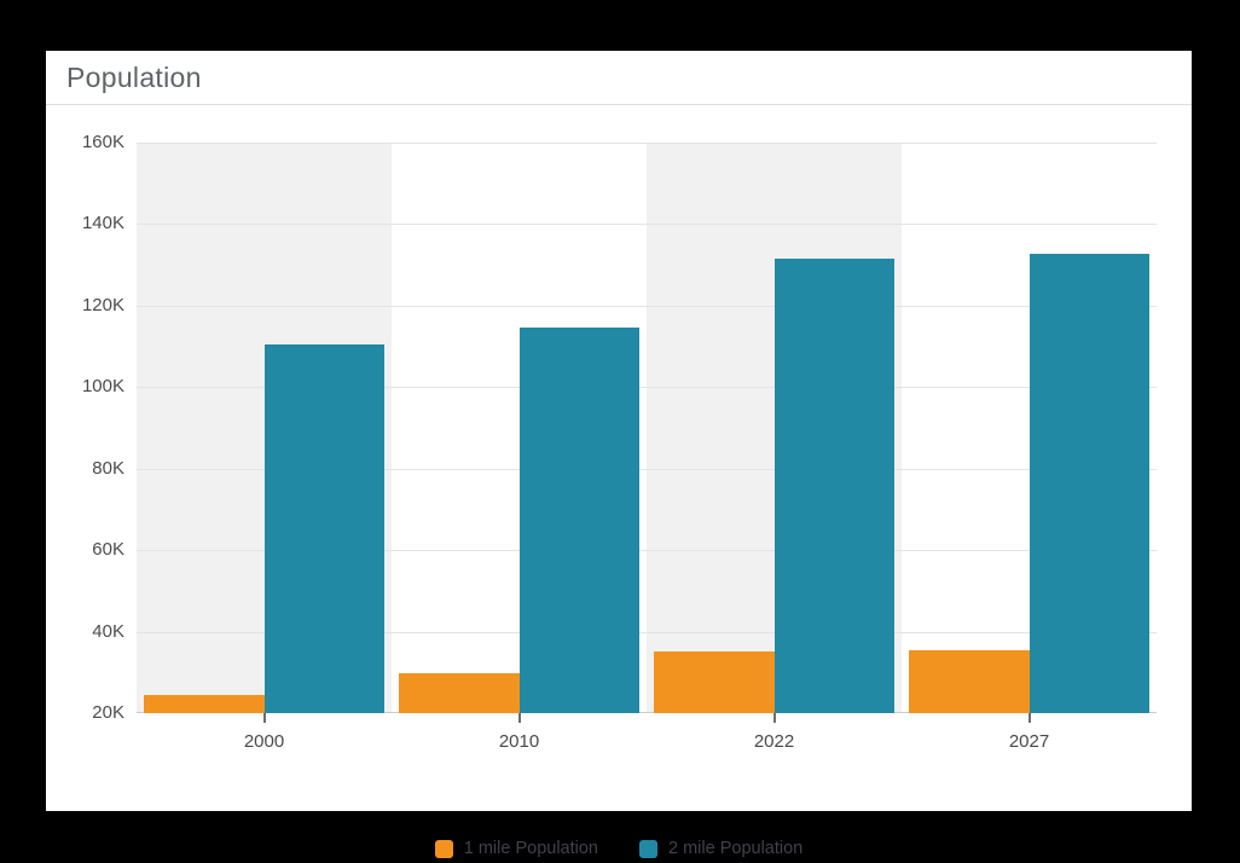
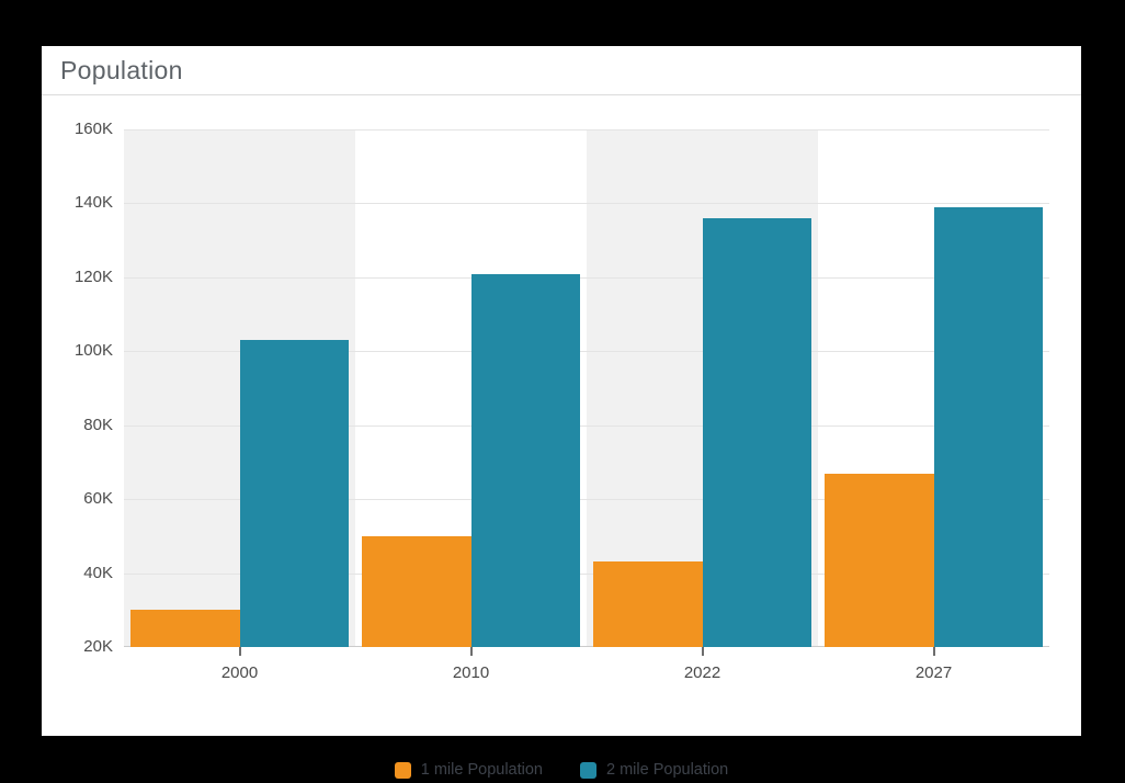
1 mile Population/2000: 24K -> 30K
2 mile Population/2000: 110K -> 103K
1 mile Population/2010: 30K -> 50K
2 mile Population/2010: 115K -> 121K
1 mile Population/2022: 35K -> 43K
2 mile Population/2022: 132K -> 136K
1 mile Population/2027: 35K -> 67K
2 mile Population/2027: 133K -> 139K
